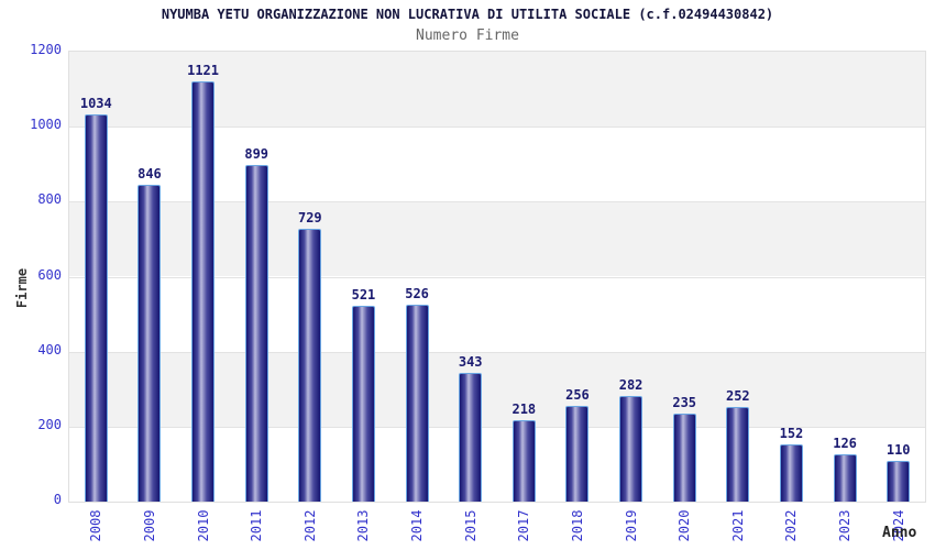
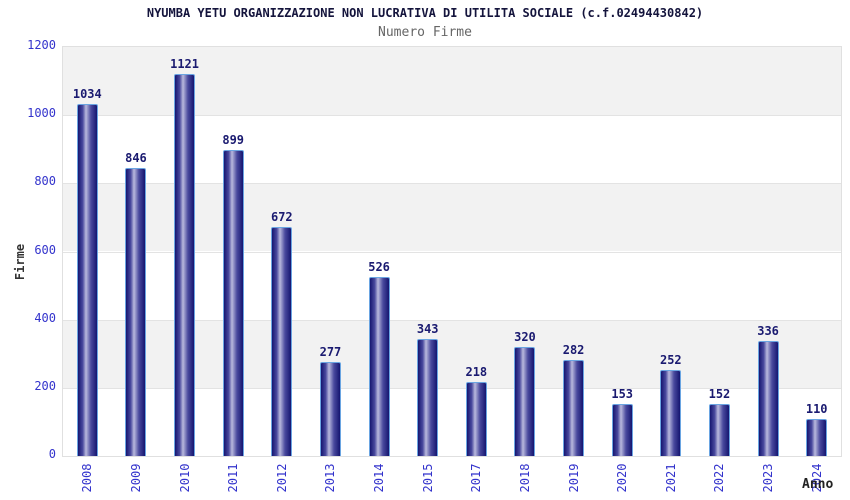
2012: 729 -> 672
2013: 521 -> 277
2018: 256 -> 320
2020: 235 -> 153
2023: 126 -> 336
